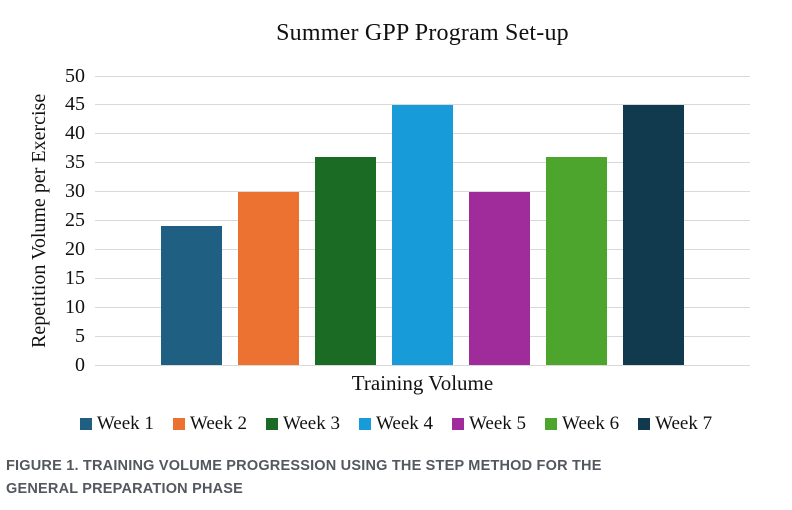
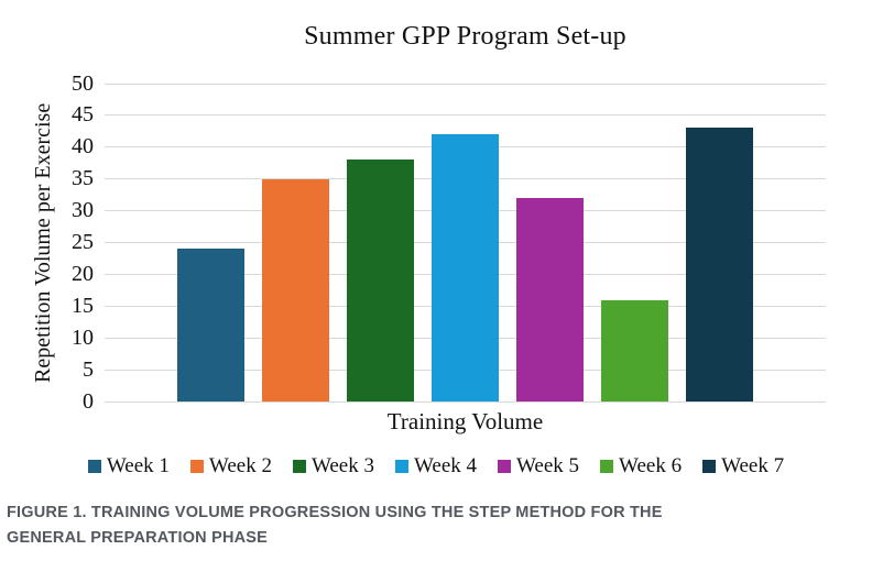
Week 2: 30 -> 35
Week 3: 36 -> 38
Week 4: 45 -> 42
Week 5: 30 -> 32
Week 6: 36 -> 16
Week 7: 45 -> 43
